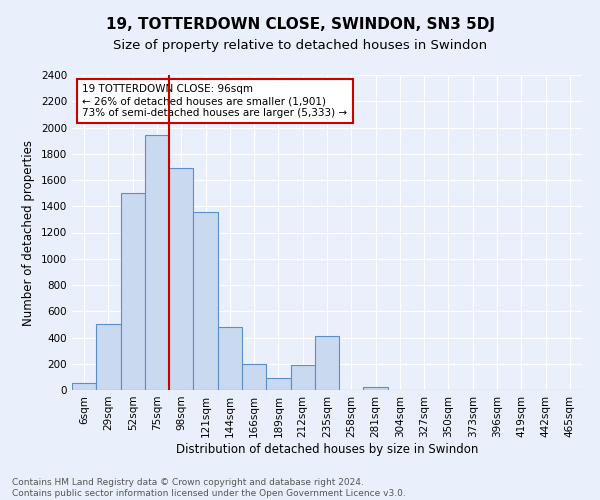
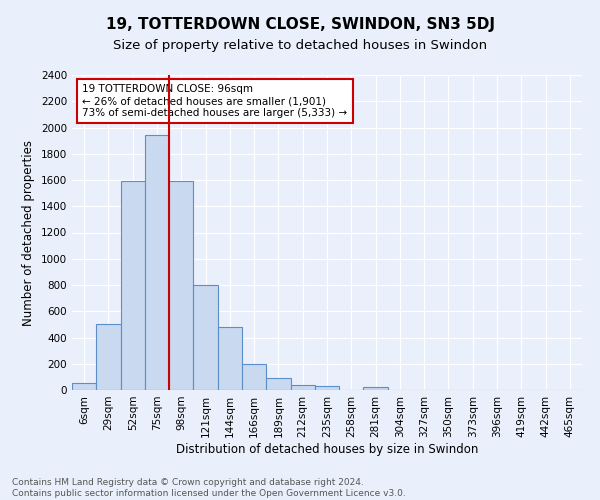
52sqm: 1500 -> 1590
98sqm: 1690 -> 1590
121sqm: 1360 -> 800
212sqm: 190 -> 40
235sqm: 410 -> 30
